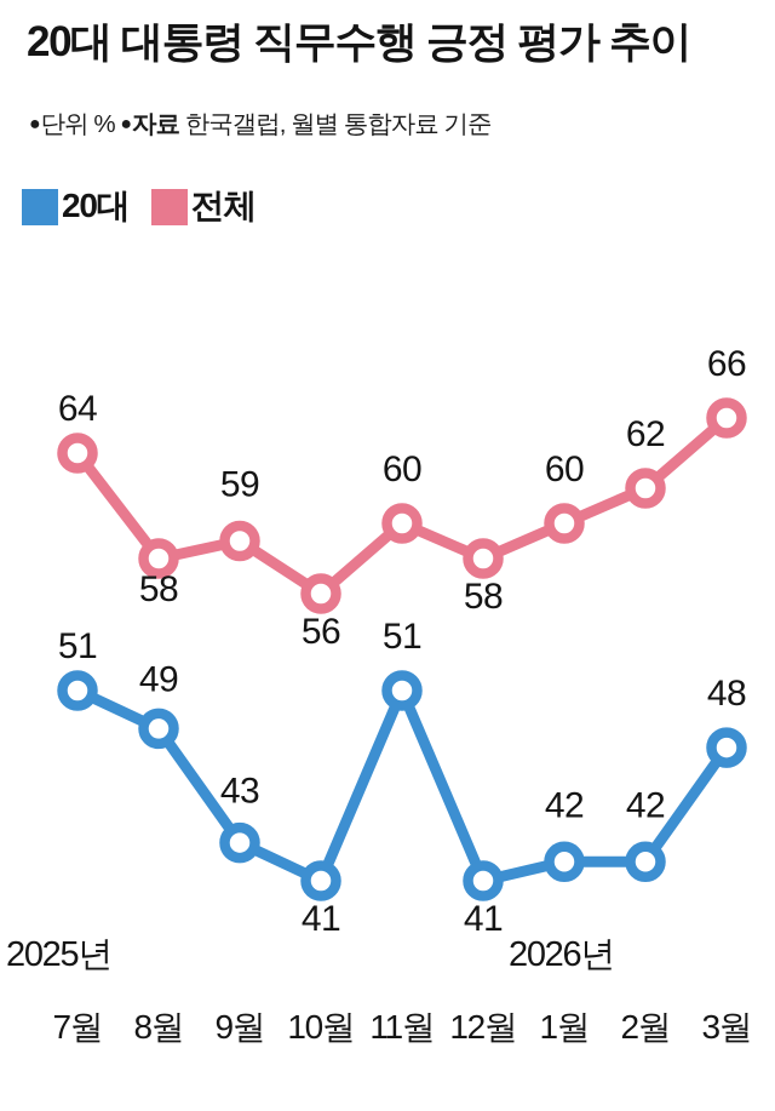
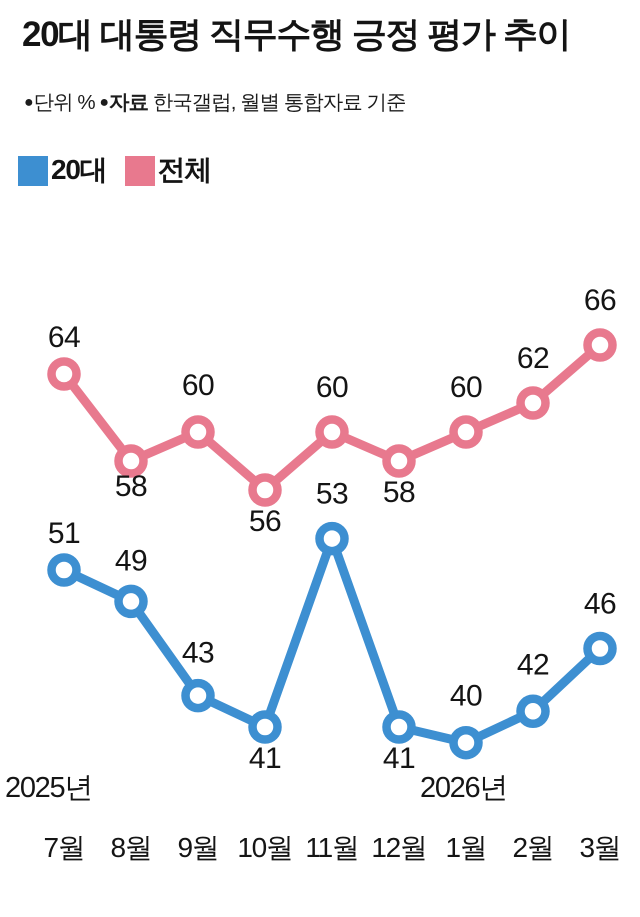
전체/9월: 59 -> 60
20대/11월: 51 -> 53
20대/1월: 42 -> 40
20대/3월: 48 -> 46
